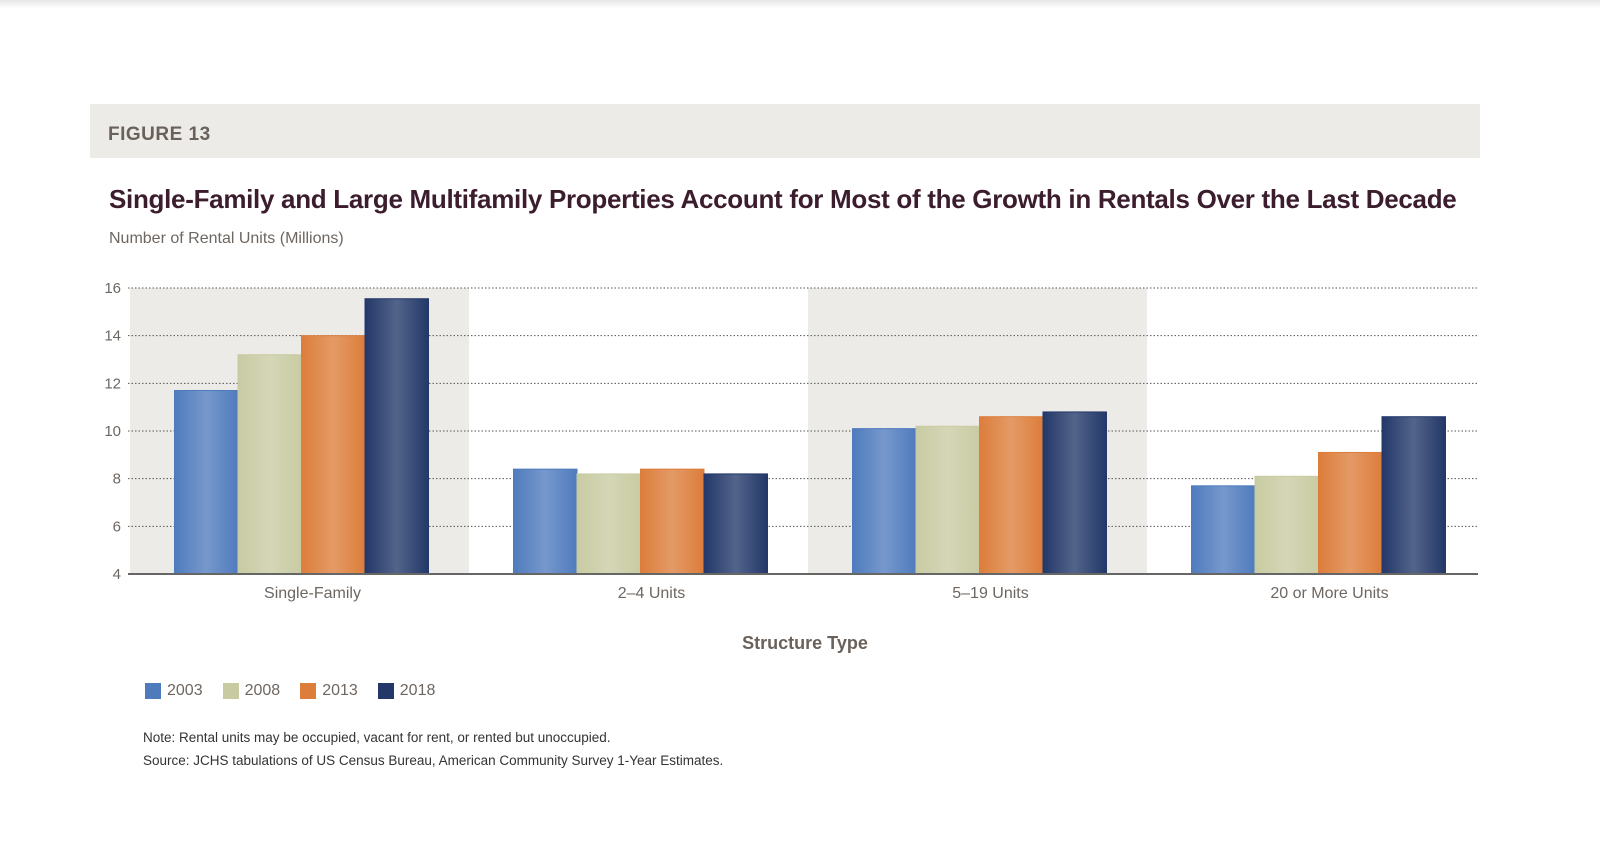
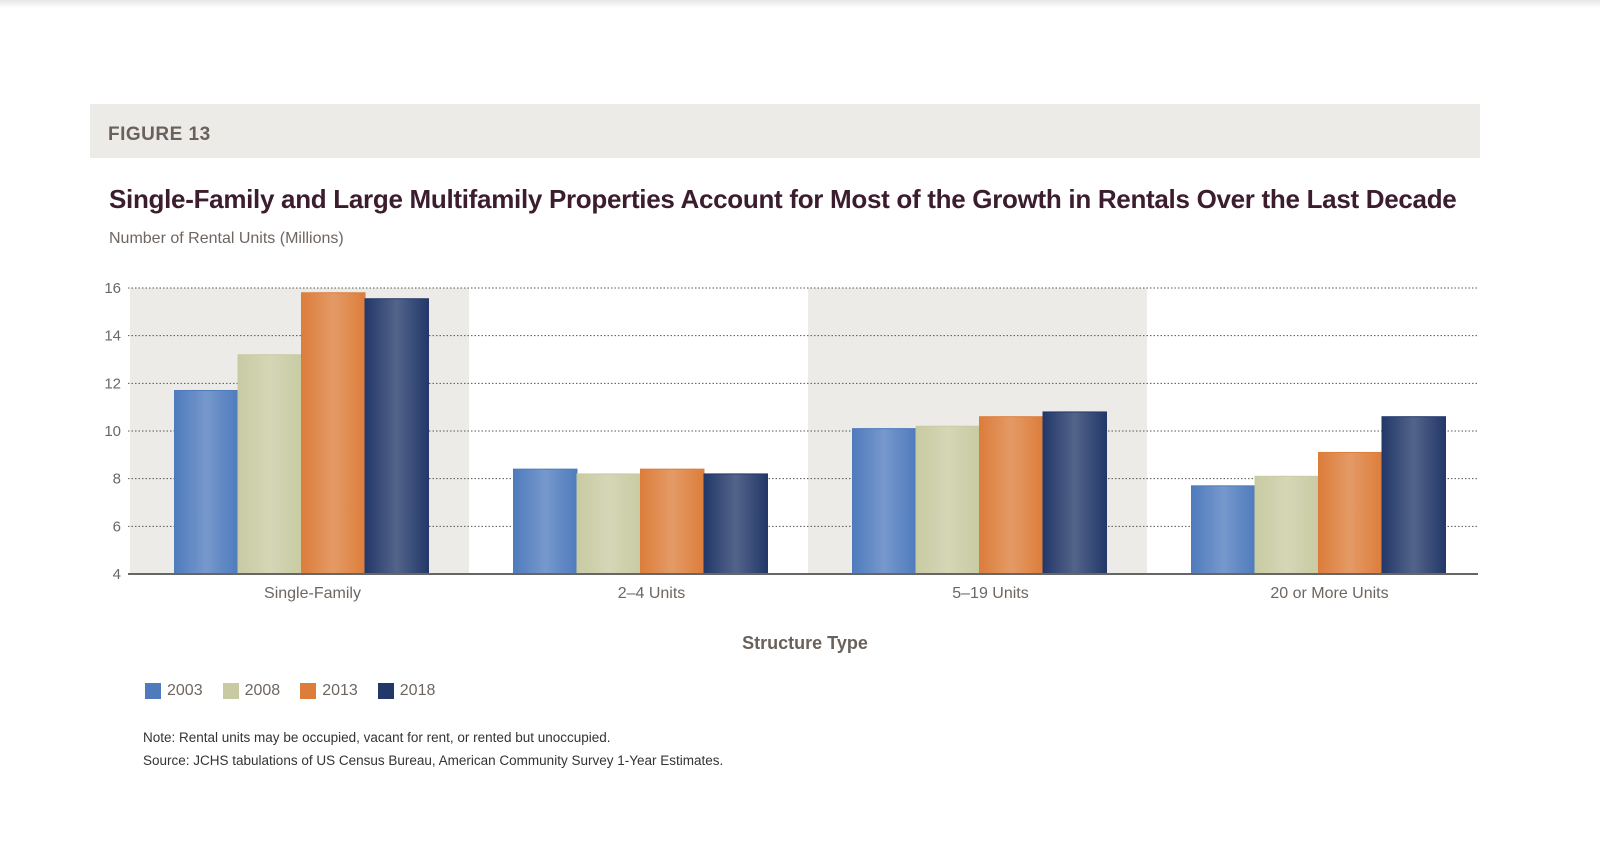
2013/Single-Family: 14.0 -> 15.8
